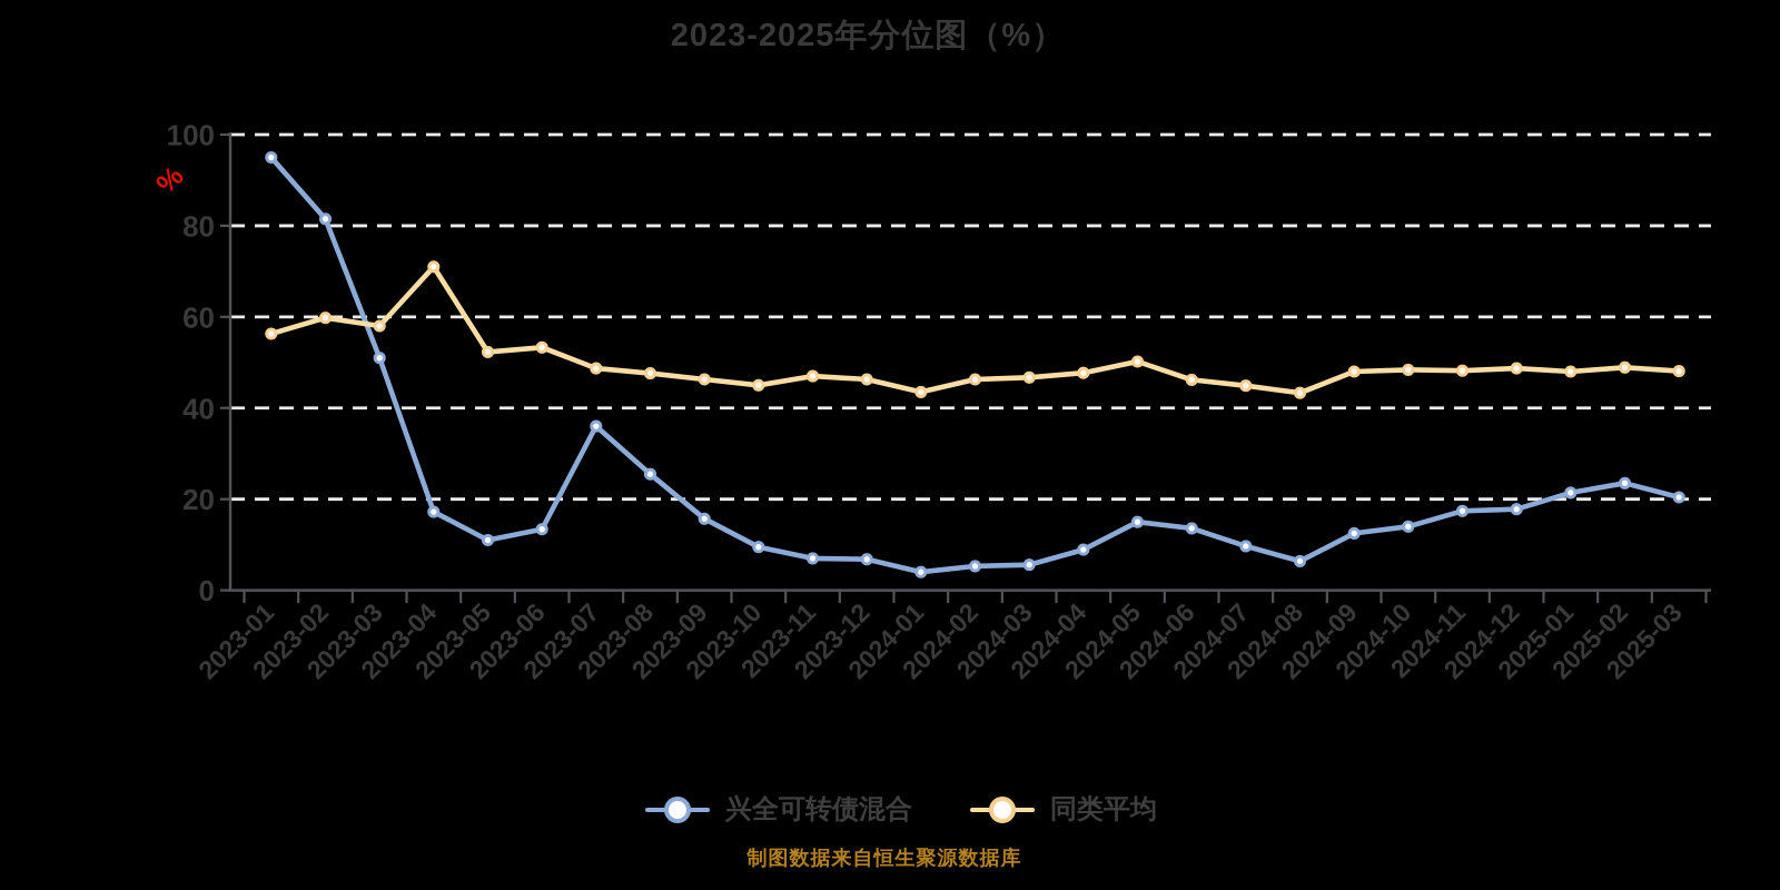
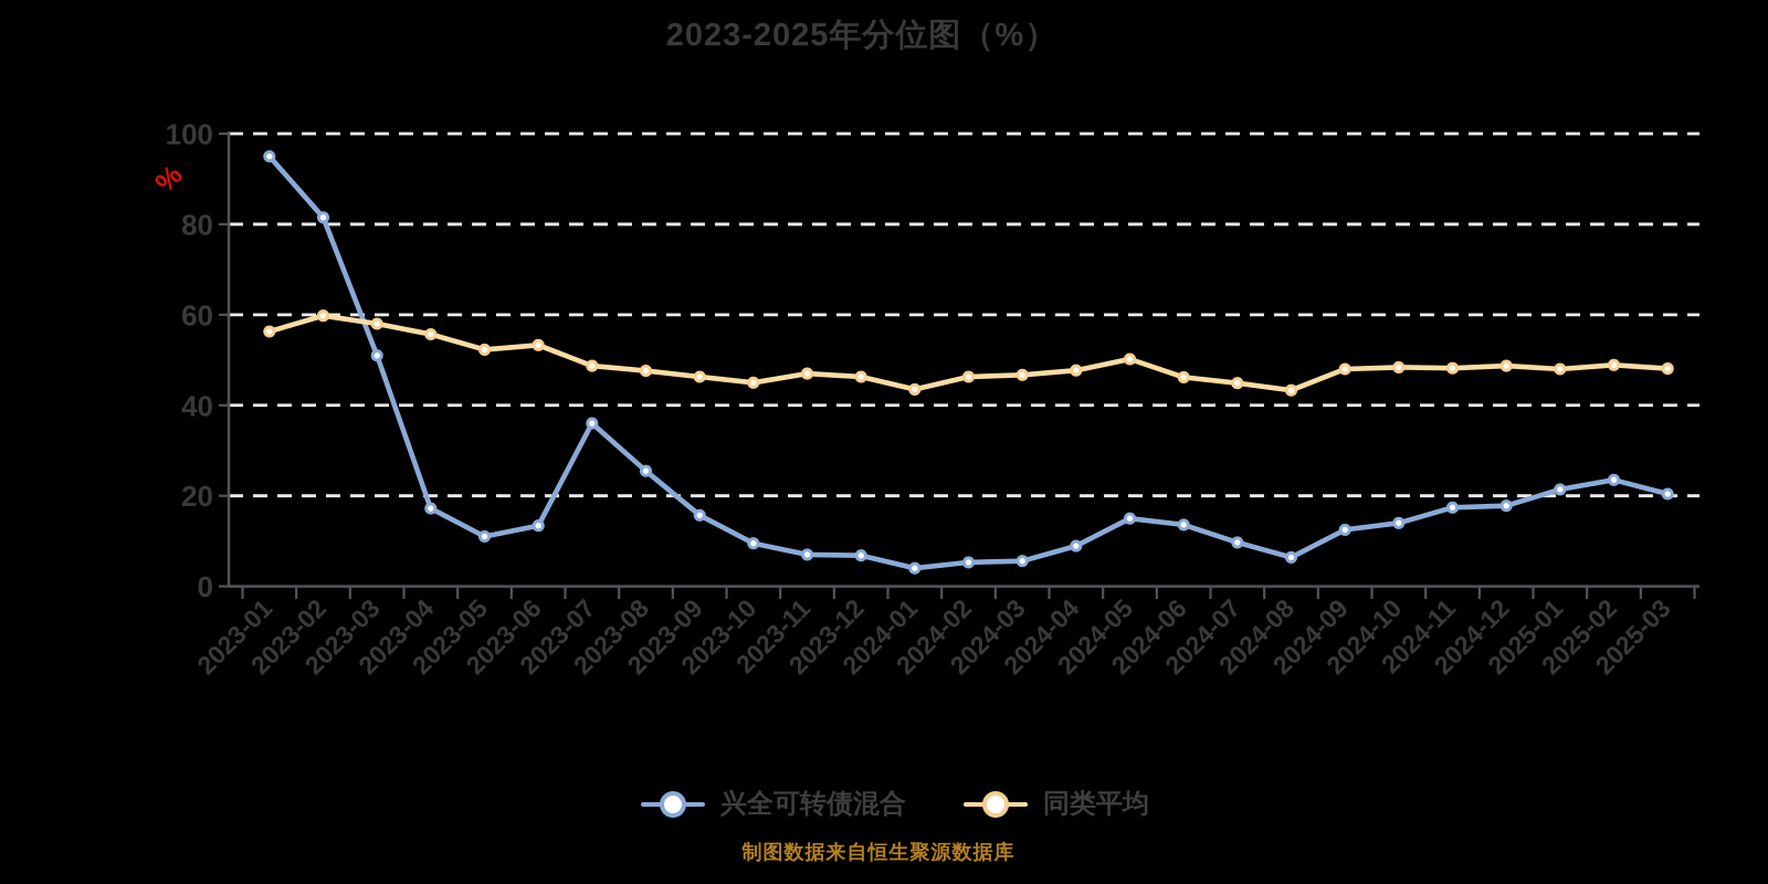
同类平均/2023-04: 71 -> 56
